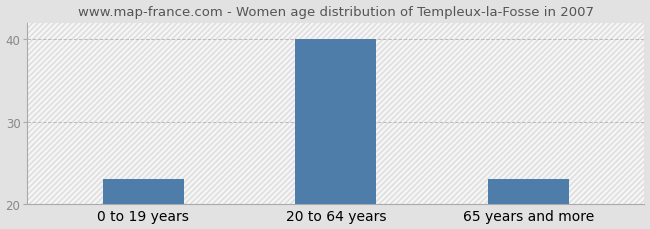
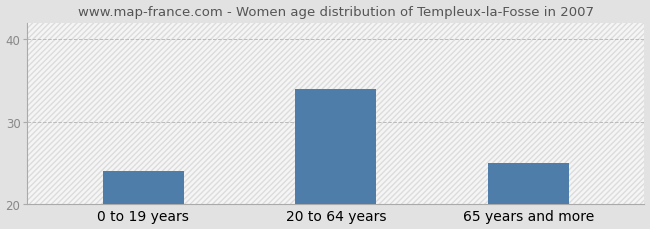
0 to 19 years: 23 -> 24
20 to 64 years: 40 -> 34
65 years and more: 23 -> 25
